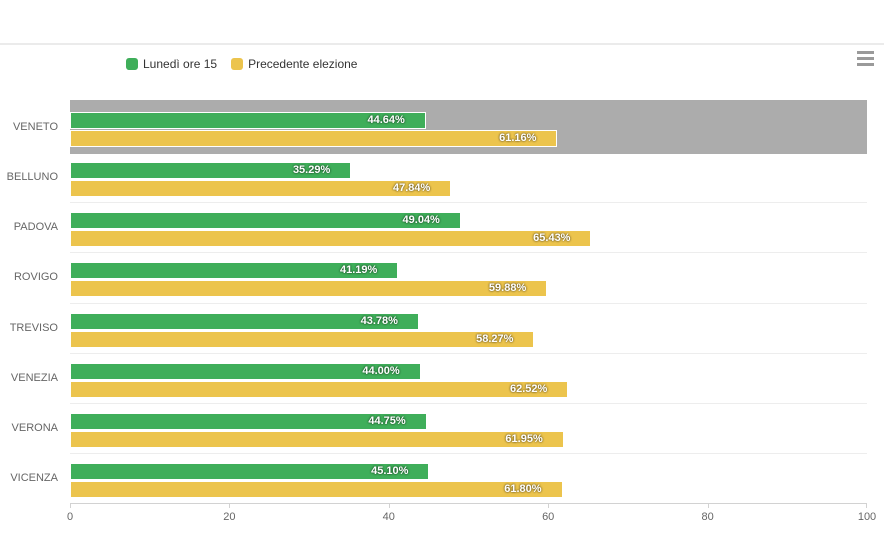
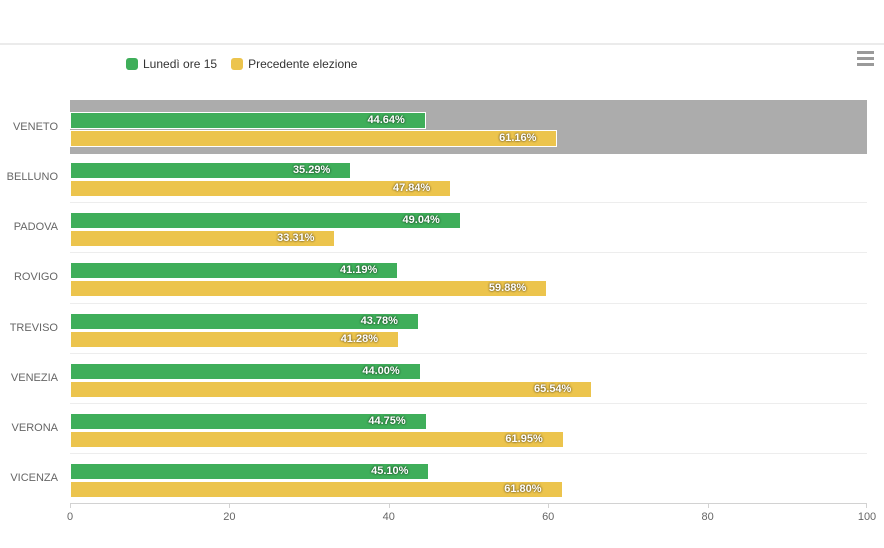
Precedente elezione/PADOVA: 65.43% -> 33.31%
Precedente elezione/TREVISO: 58.27% -> 41.28%
Precedente elezione/VENEZIA: 62.52% -> 65.54%
